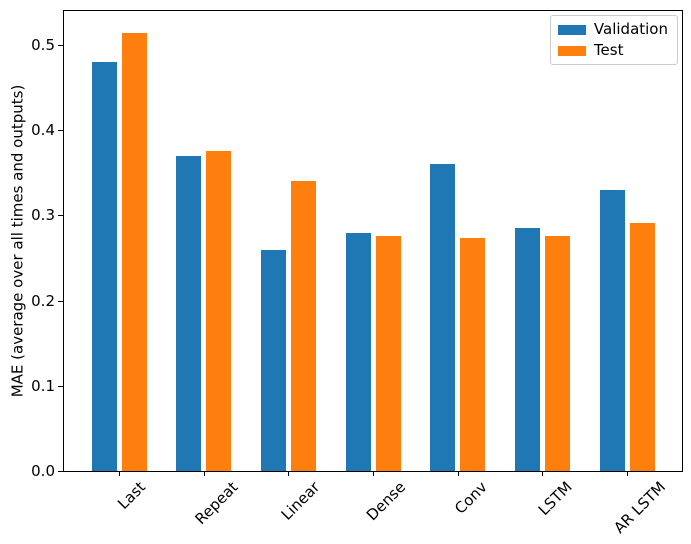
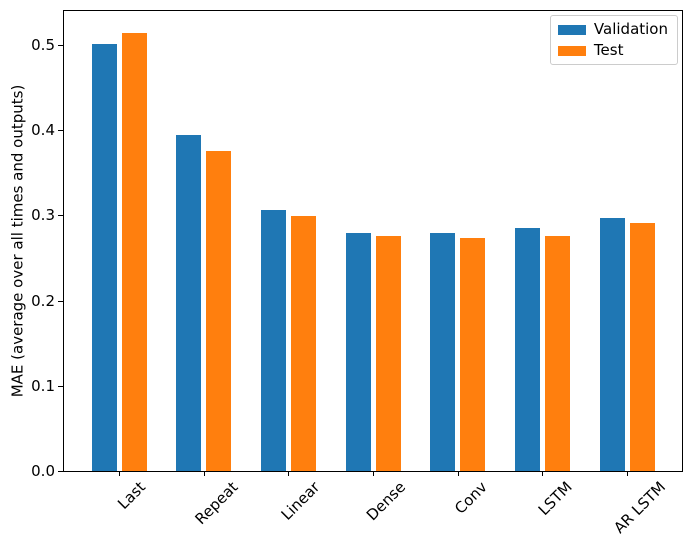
Validation/Last: 0.48 -> 0.50
Validation/Repeat: 0.37 -> 0.40
Validation/Linear: 0.26 -> 0.31
Test/Linear: 0.34 -> 0.30
Validation/Conv: 0.36 -> 0.28
Validation/AR LSTM: 0.33 -> 0.30
